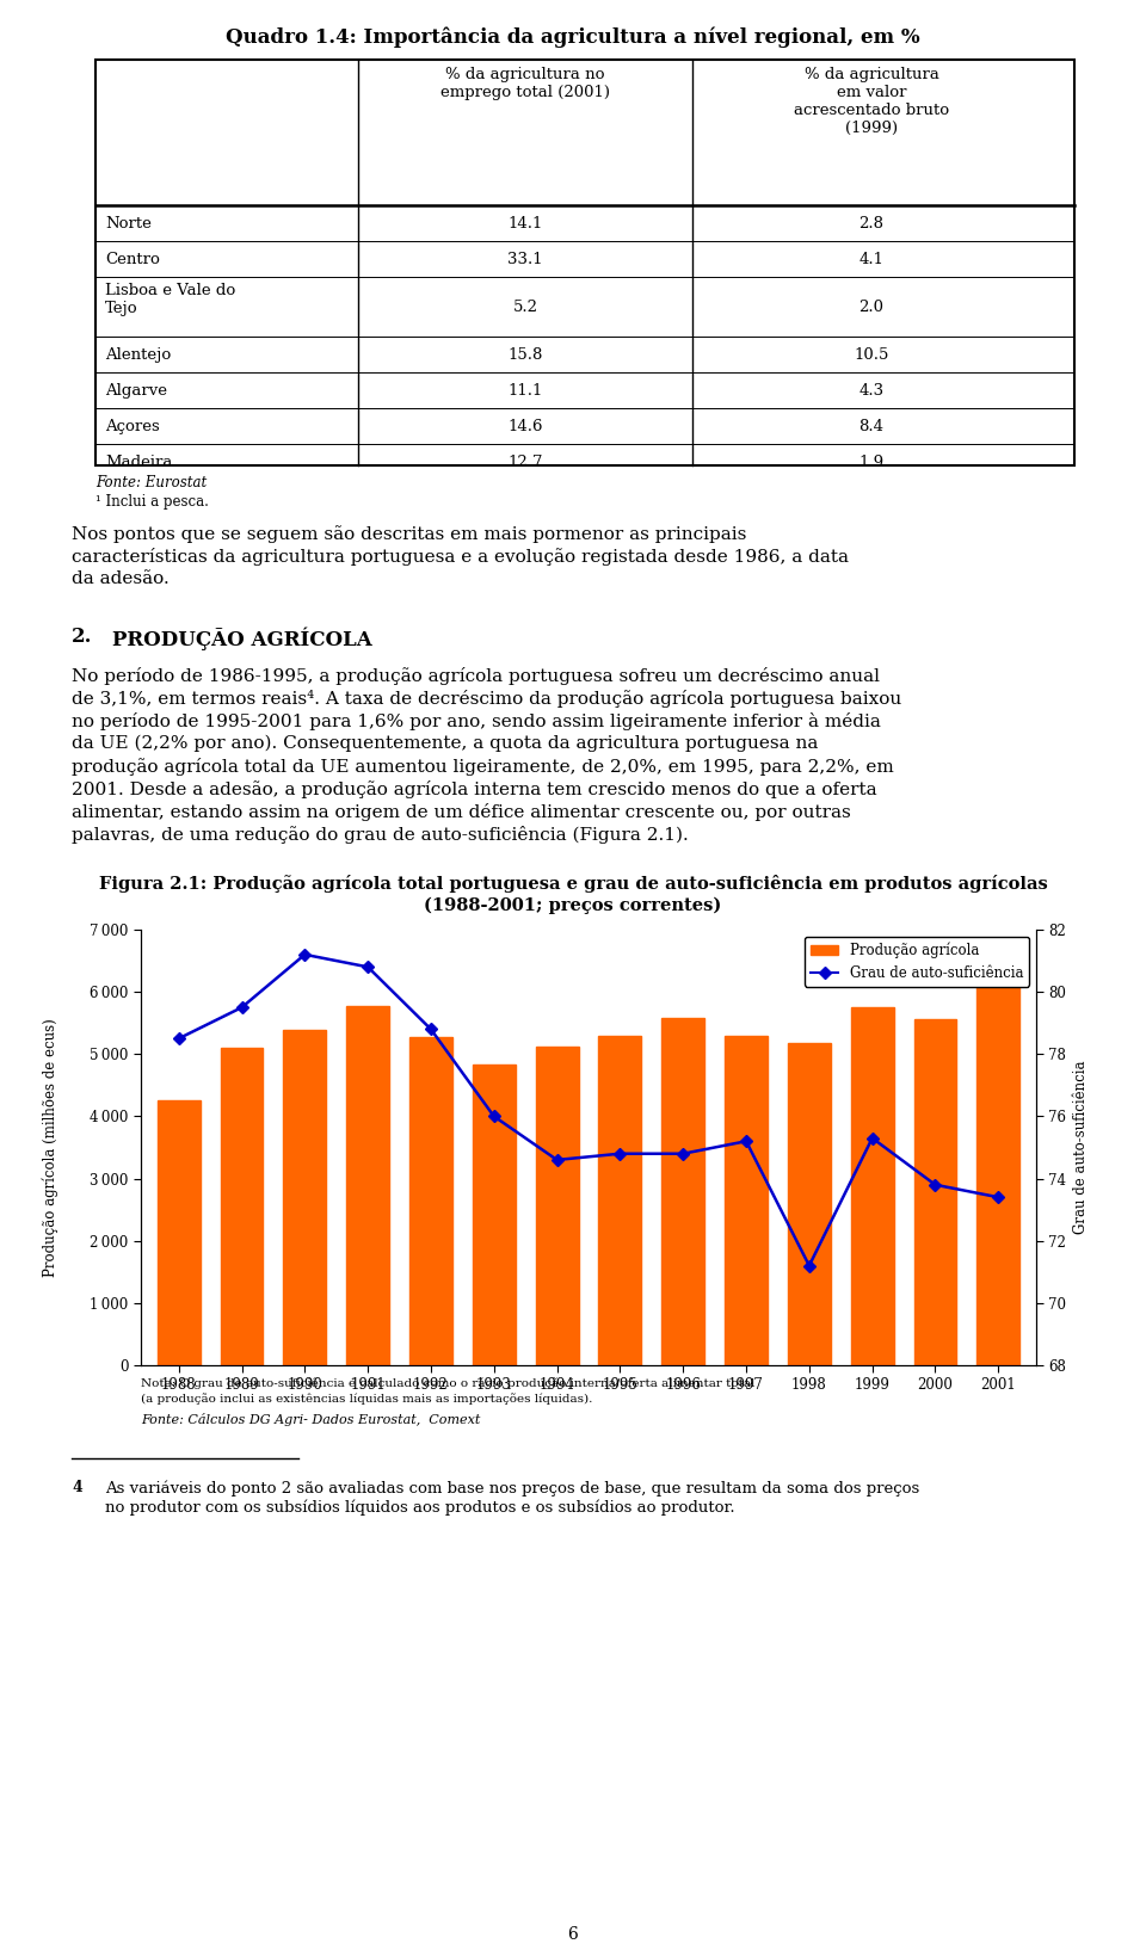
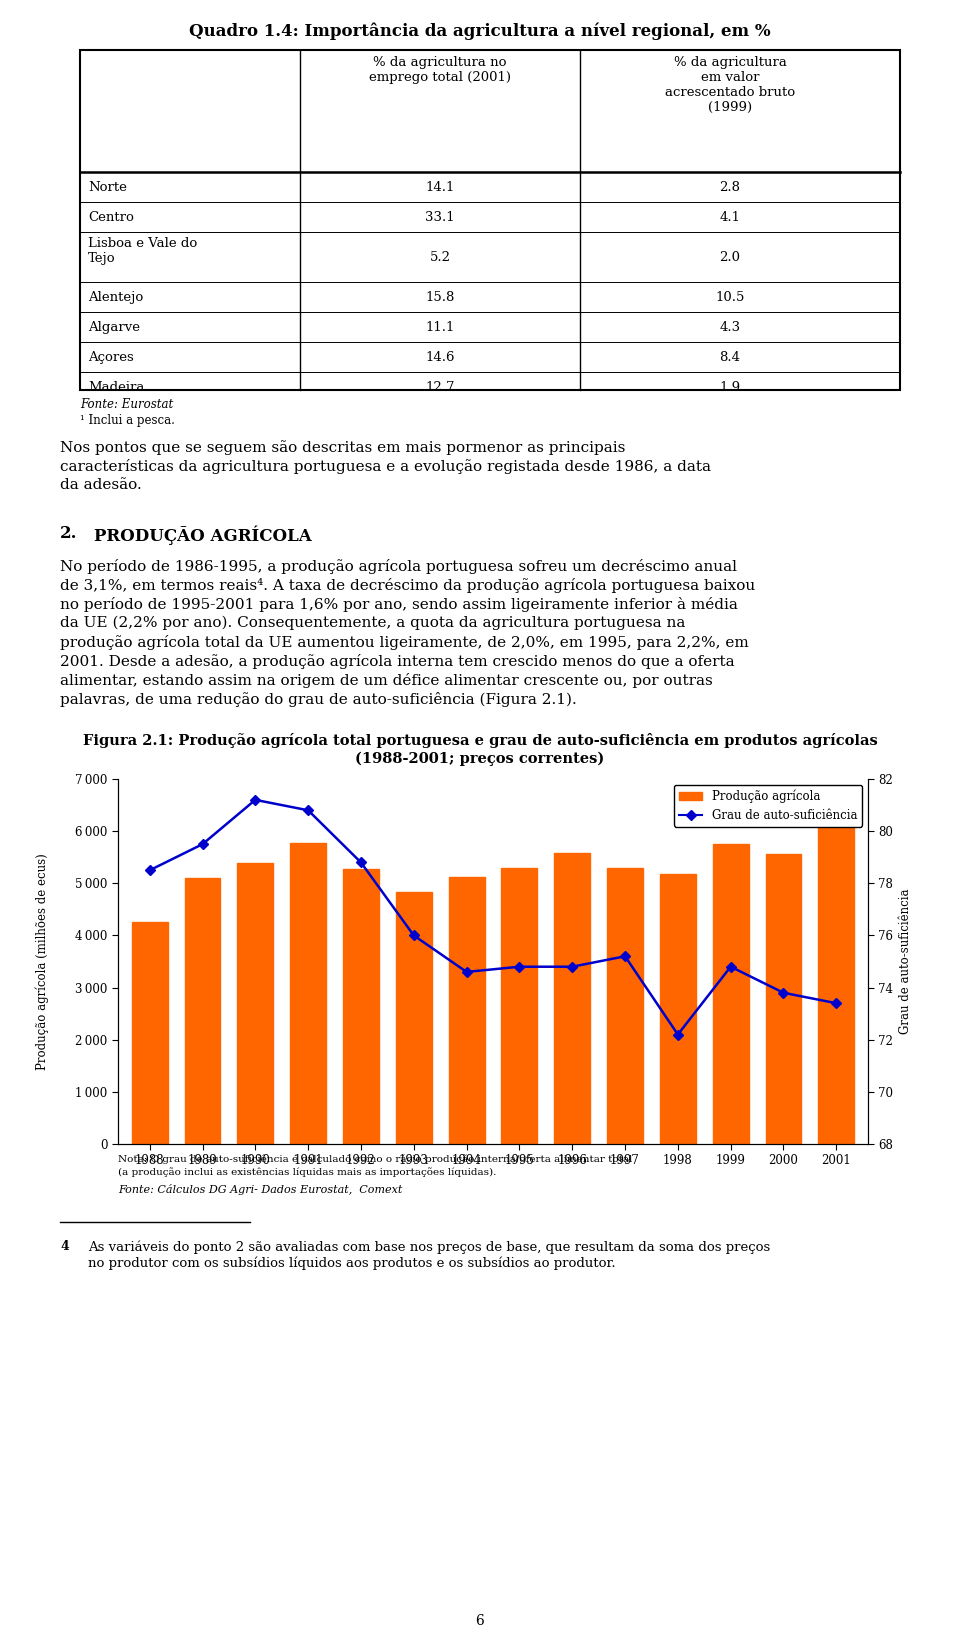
Grau de auto-suficiência/1998: 71.2 -> 72.2
Grau de auto-suficiência/1999: 75.3 -> 74.8
